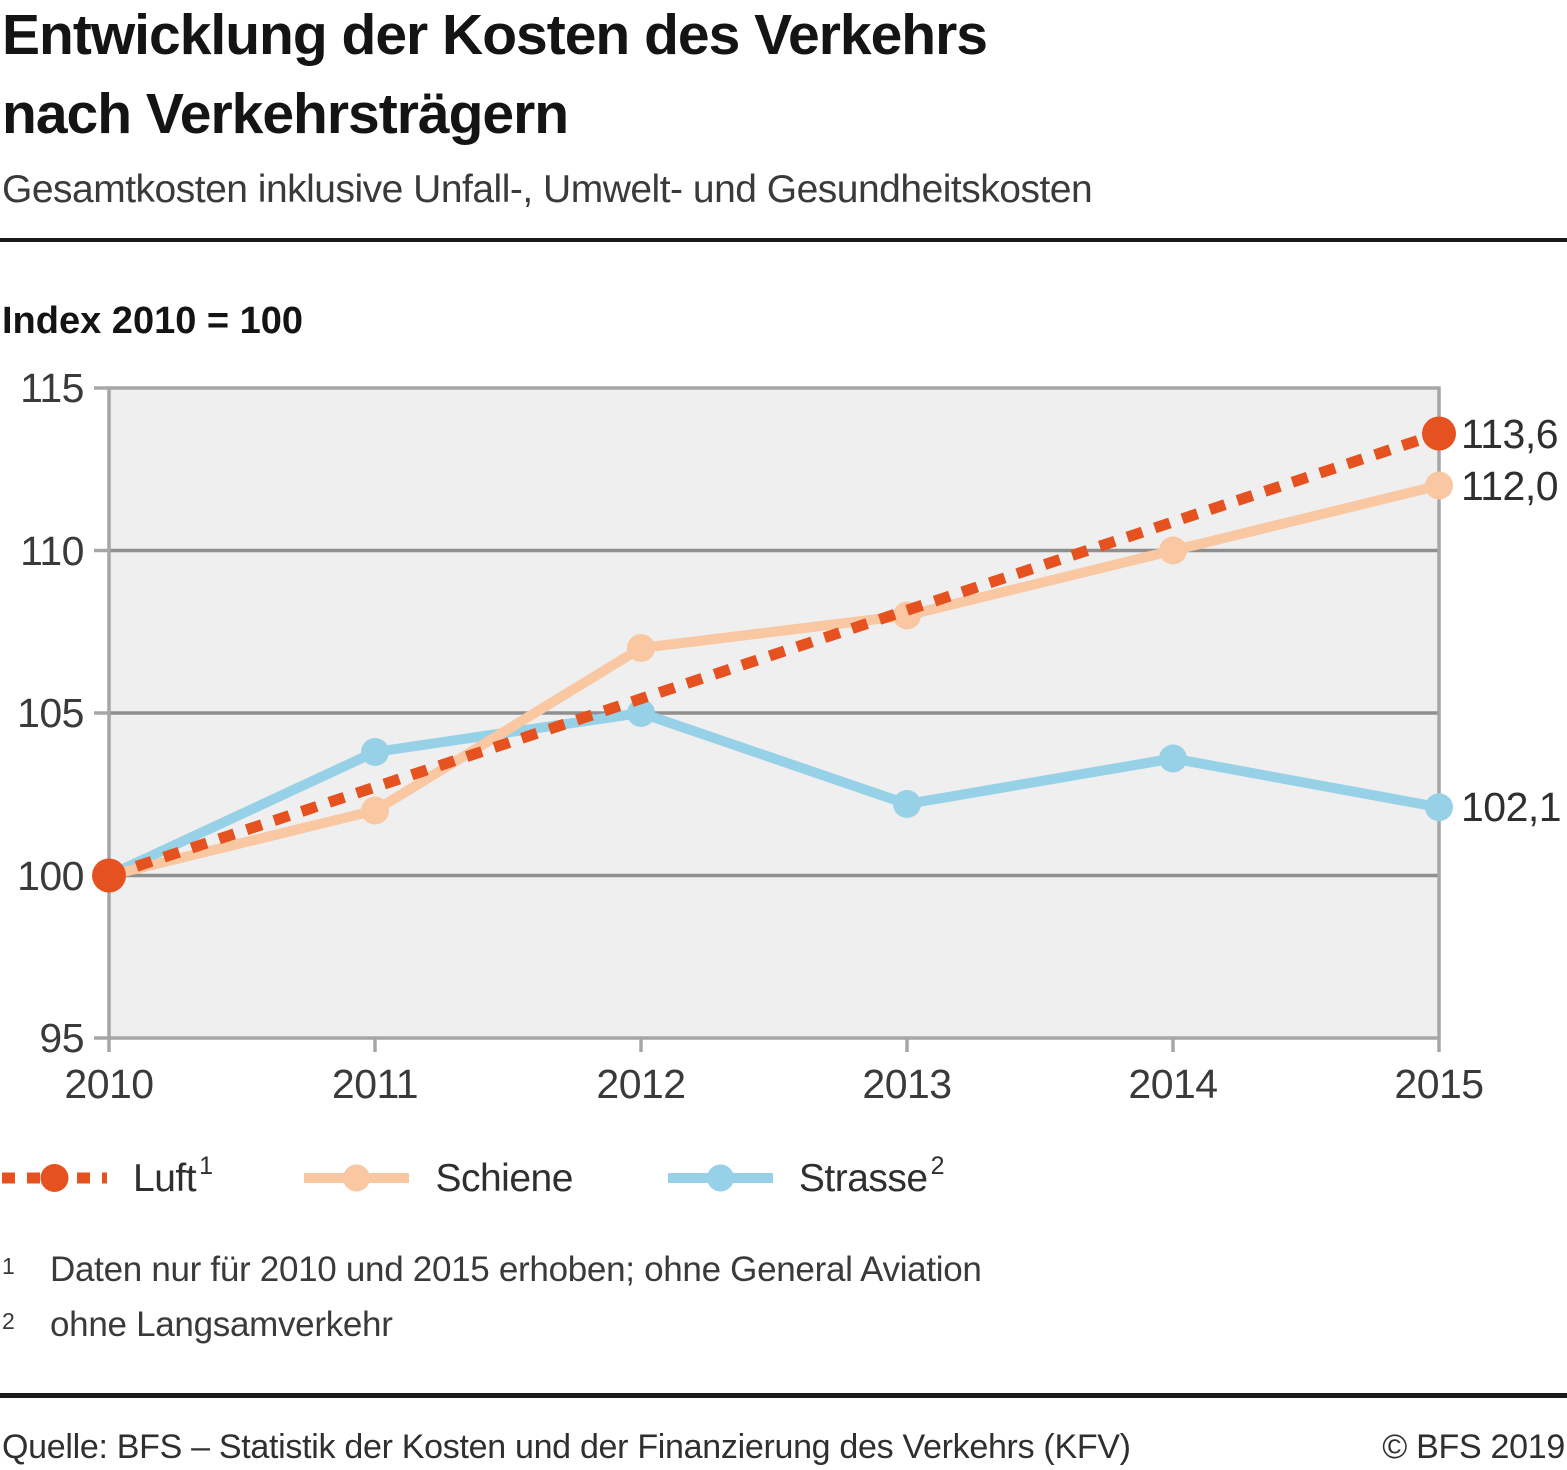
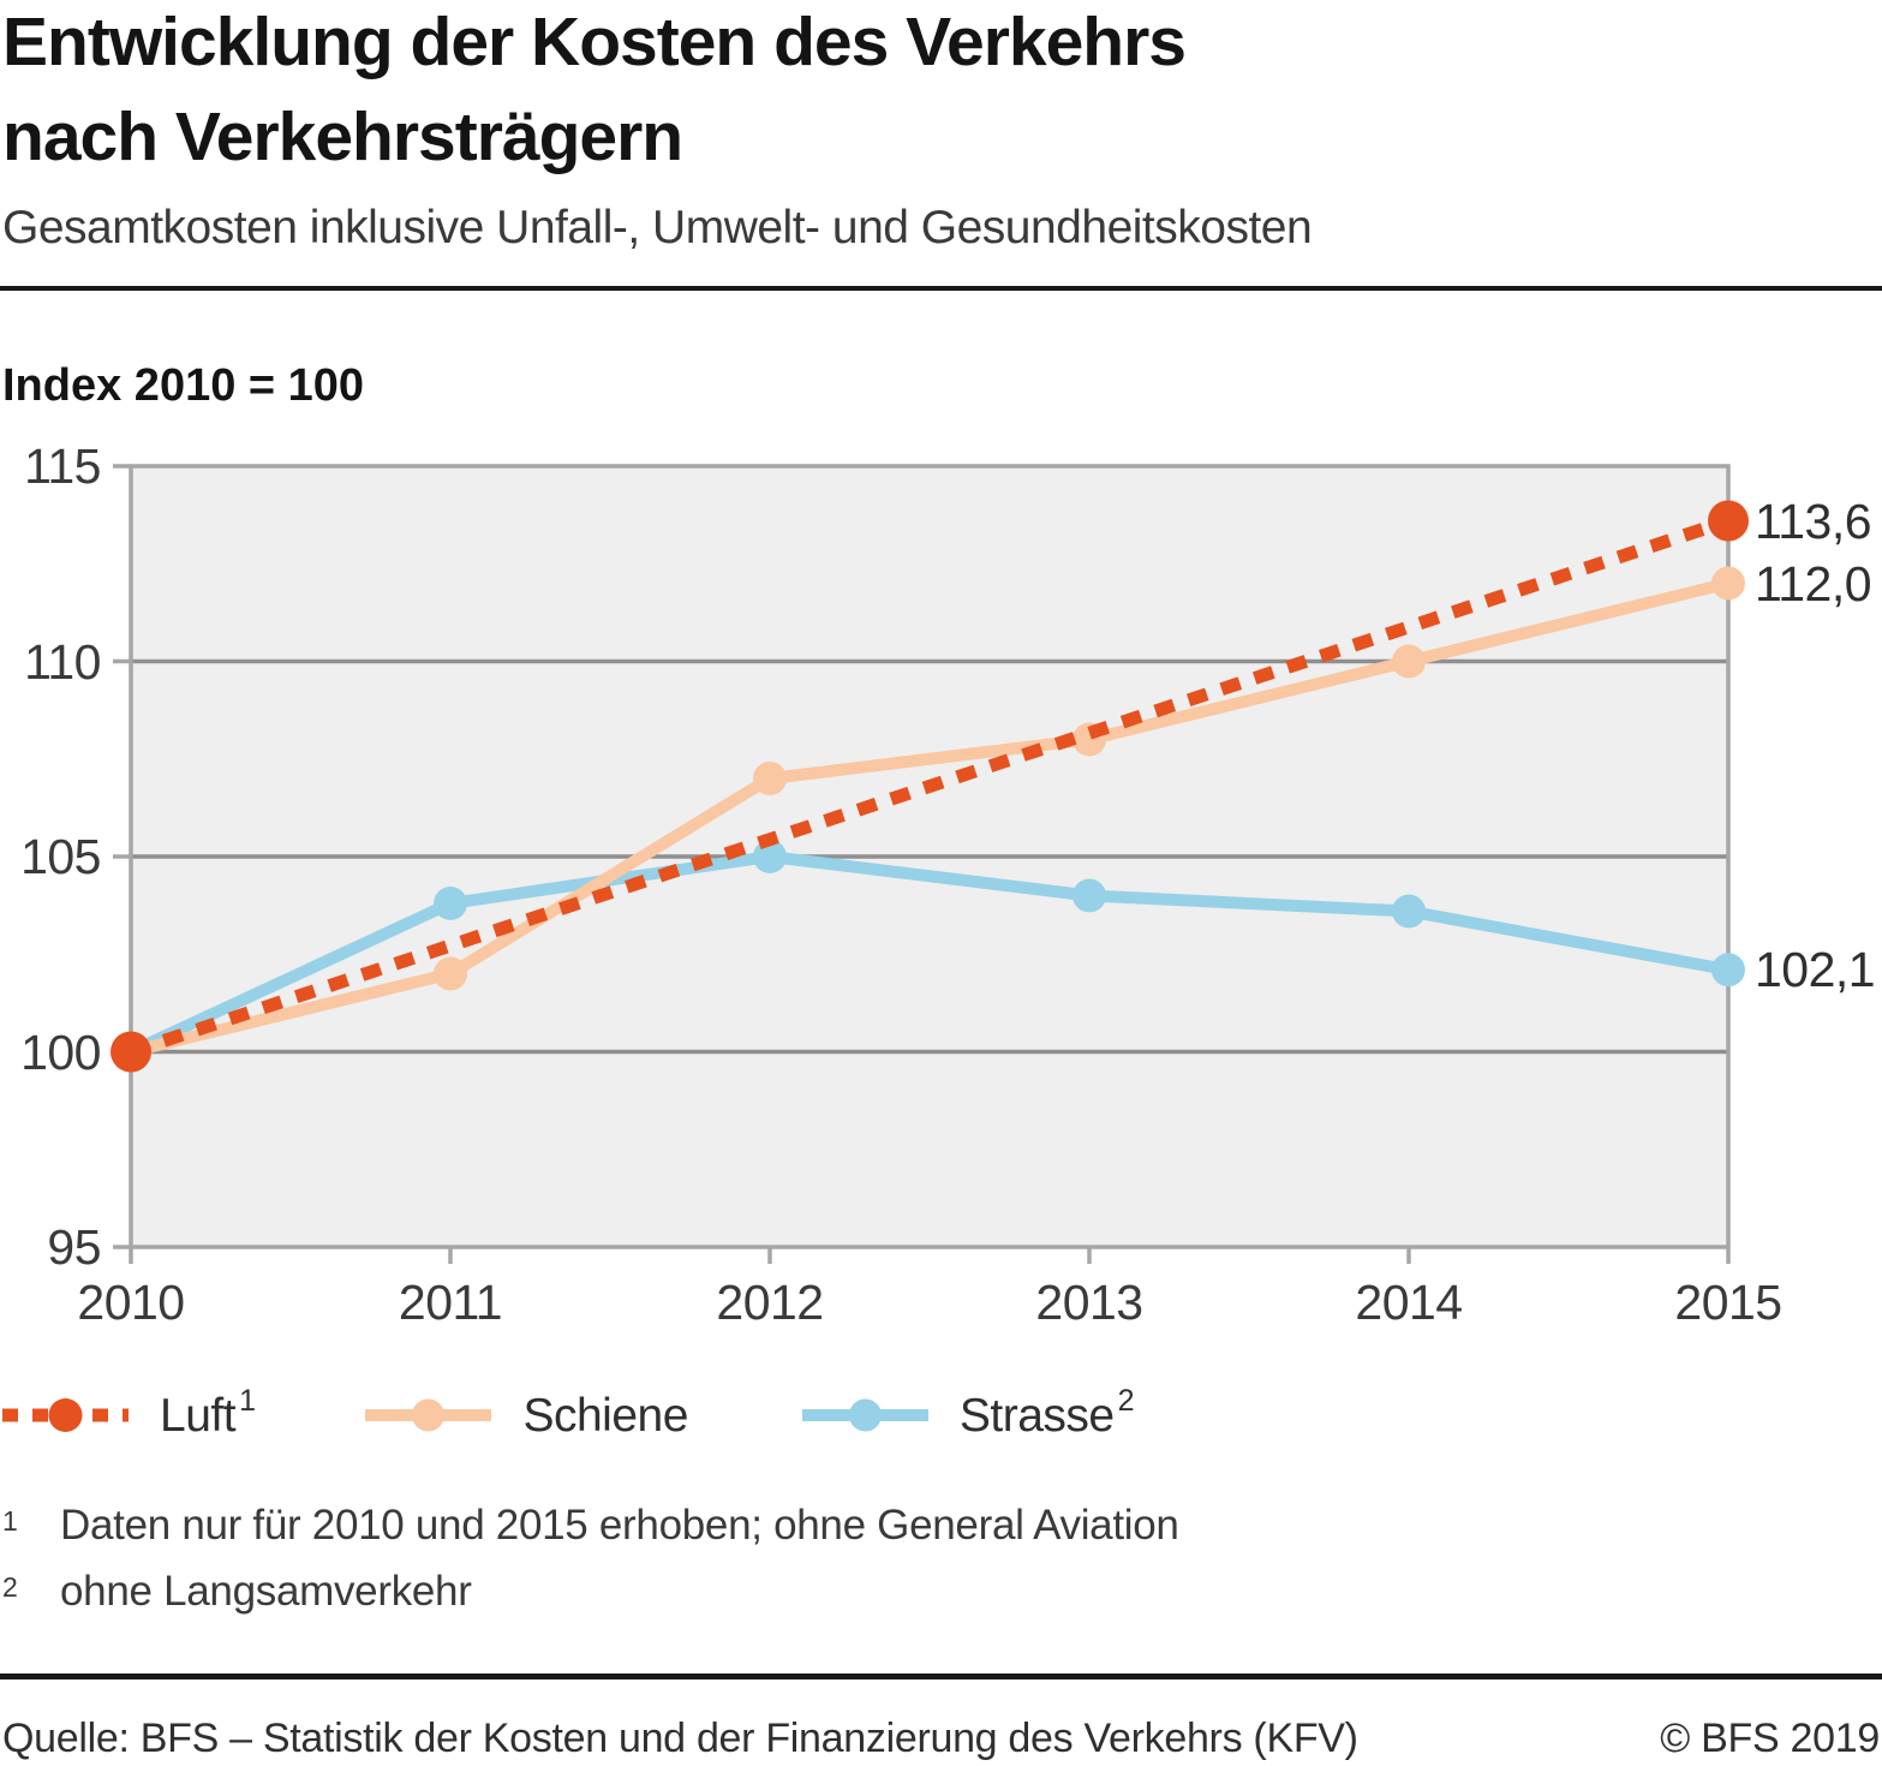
Strasse/2013: 102.2 -> 104.0
